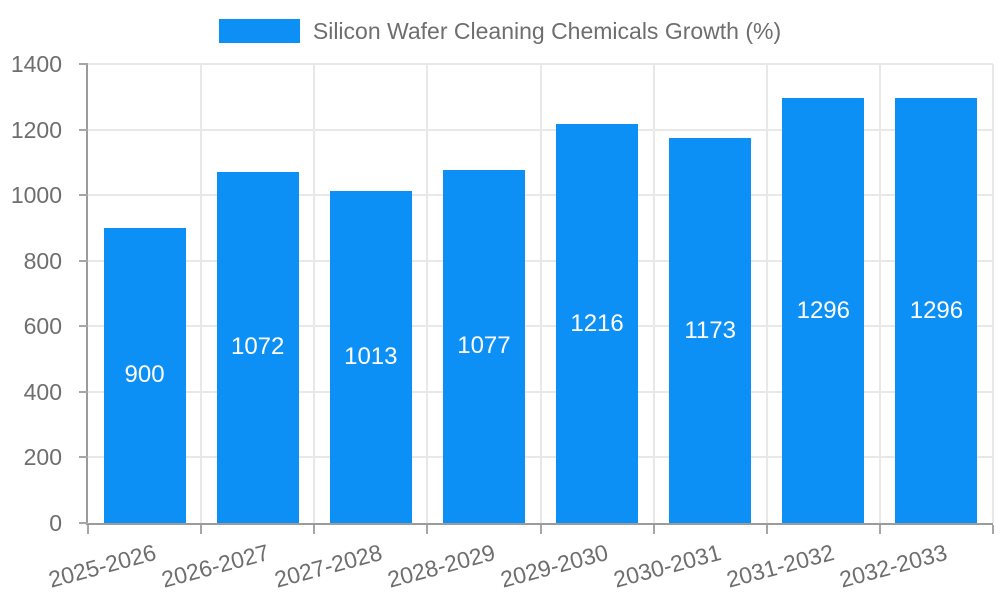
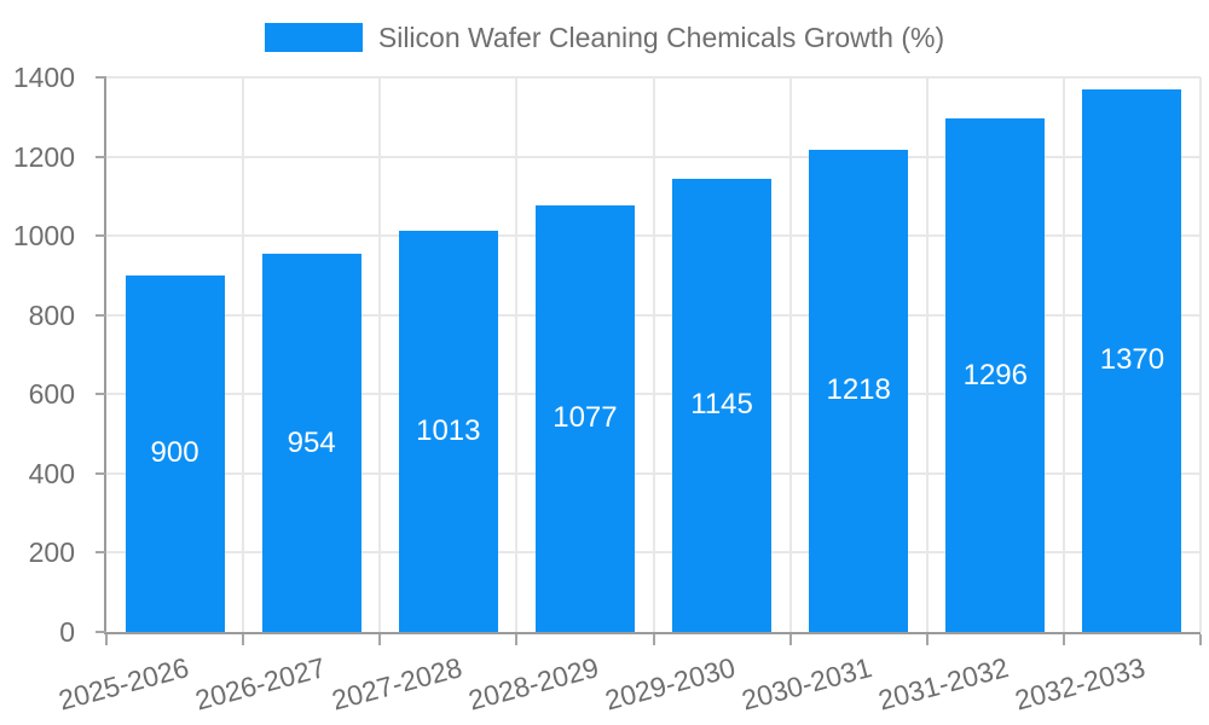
2026-2027: 1072 -> 954
2029-2030: 1216 -> 1145
2030-2031: 1173 -> 1218
2032-2033: 1296 -> 1370
